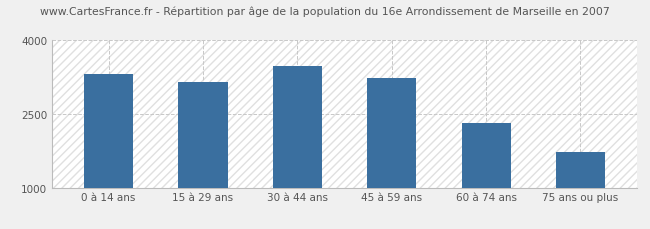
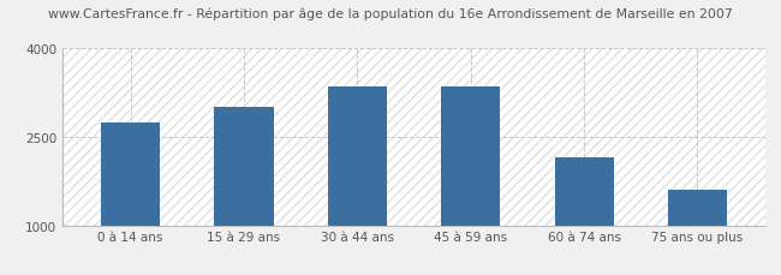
0 à 14 ans: 3310 -> 2750
15 à 29 ans: 3150 -> 3000
30 à 44 ans: 3470 -> 3350
45 à 59 ans: 3240 -> 3350
60 à 74 ans: 2320 -> 2150
75 ans ou plus: 1720 -> 1600
